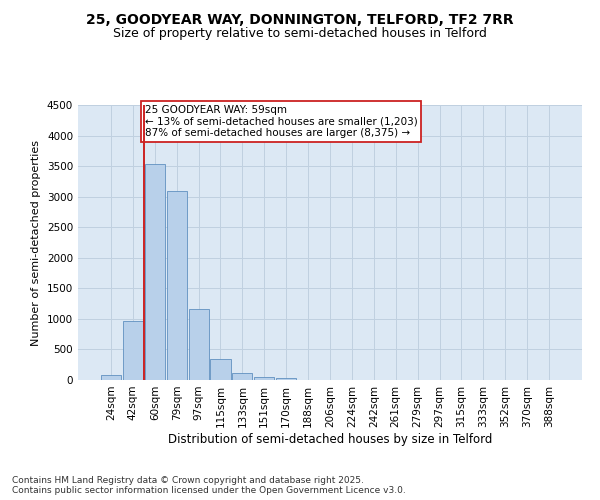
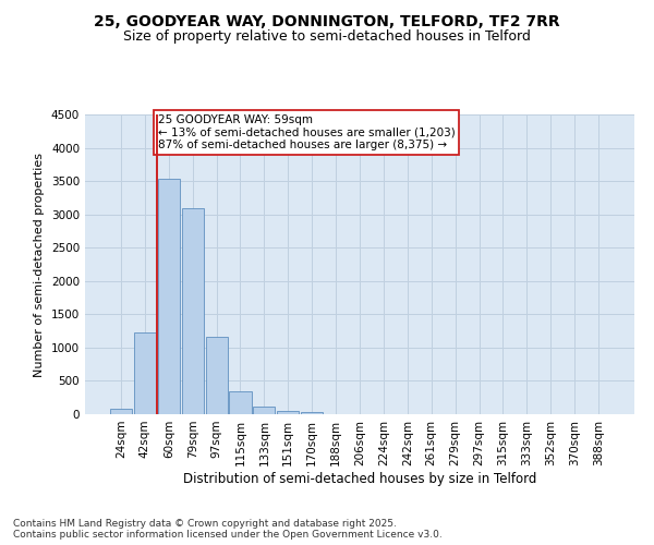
42sqm: 960 -> 1220
